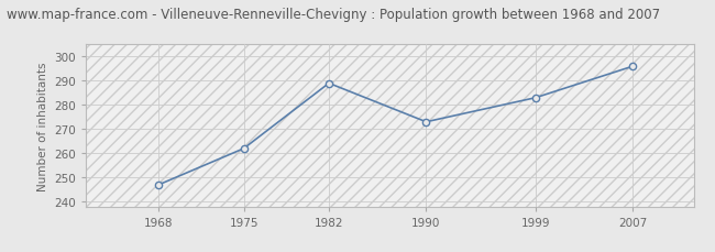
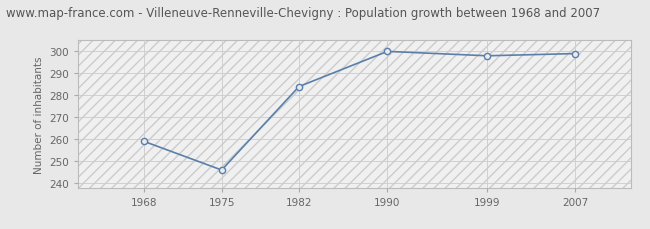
1968: 247 -> 259
1975: 262 -> 246
1982: 289 -> 284
1990: 273 -> 300
1999: 283 -> 298
2007: 296 -> 299
